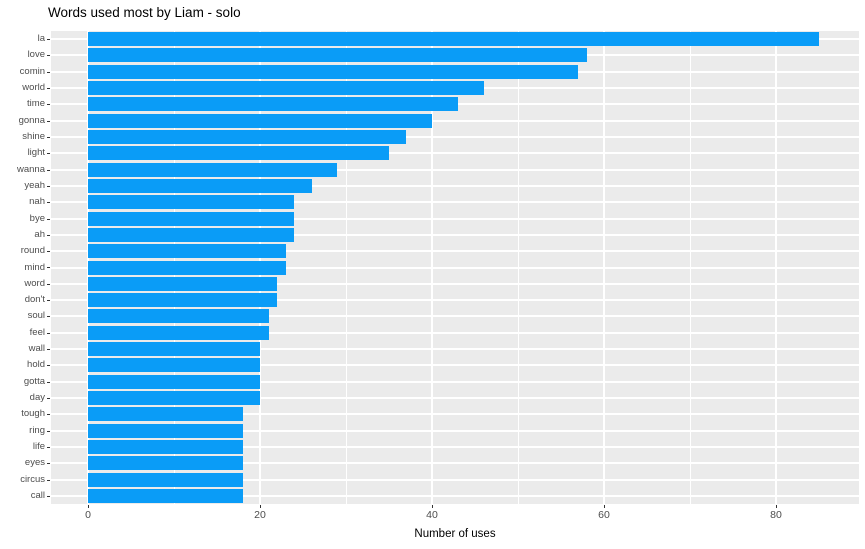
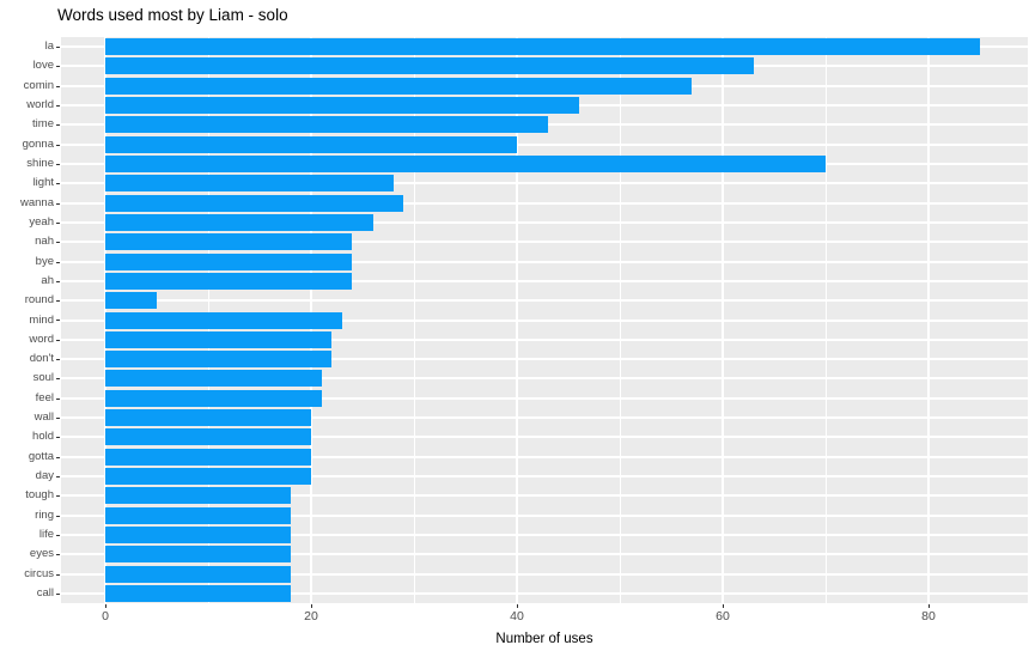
love: 58 -> 63
shine: 37 -> 70
light: 35 -> 28
round: 23 -> 5
